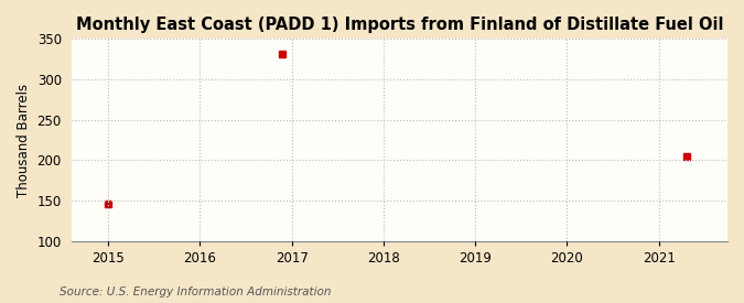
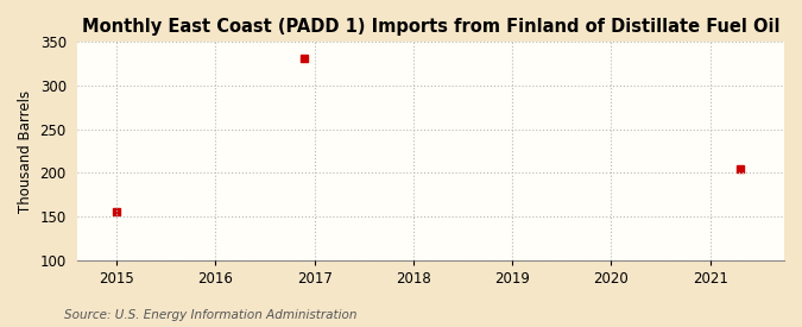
2015: 146 -> 156
